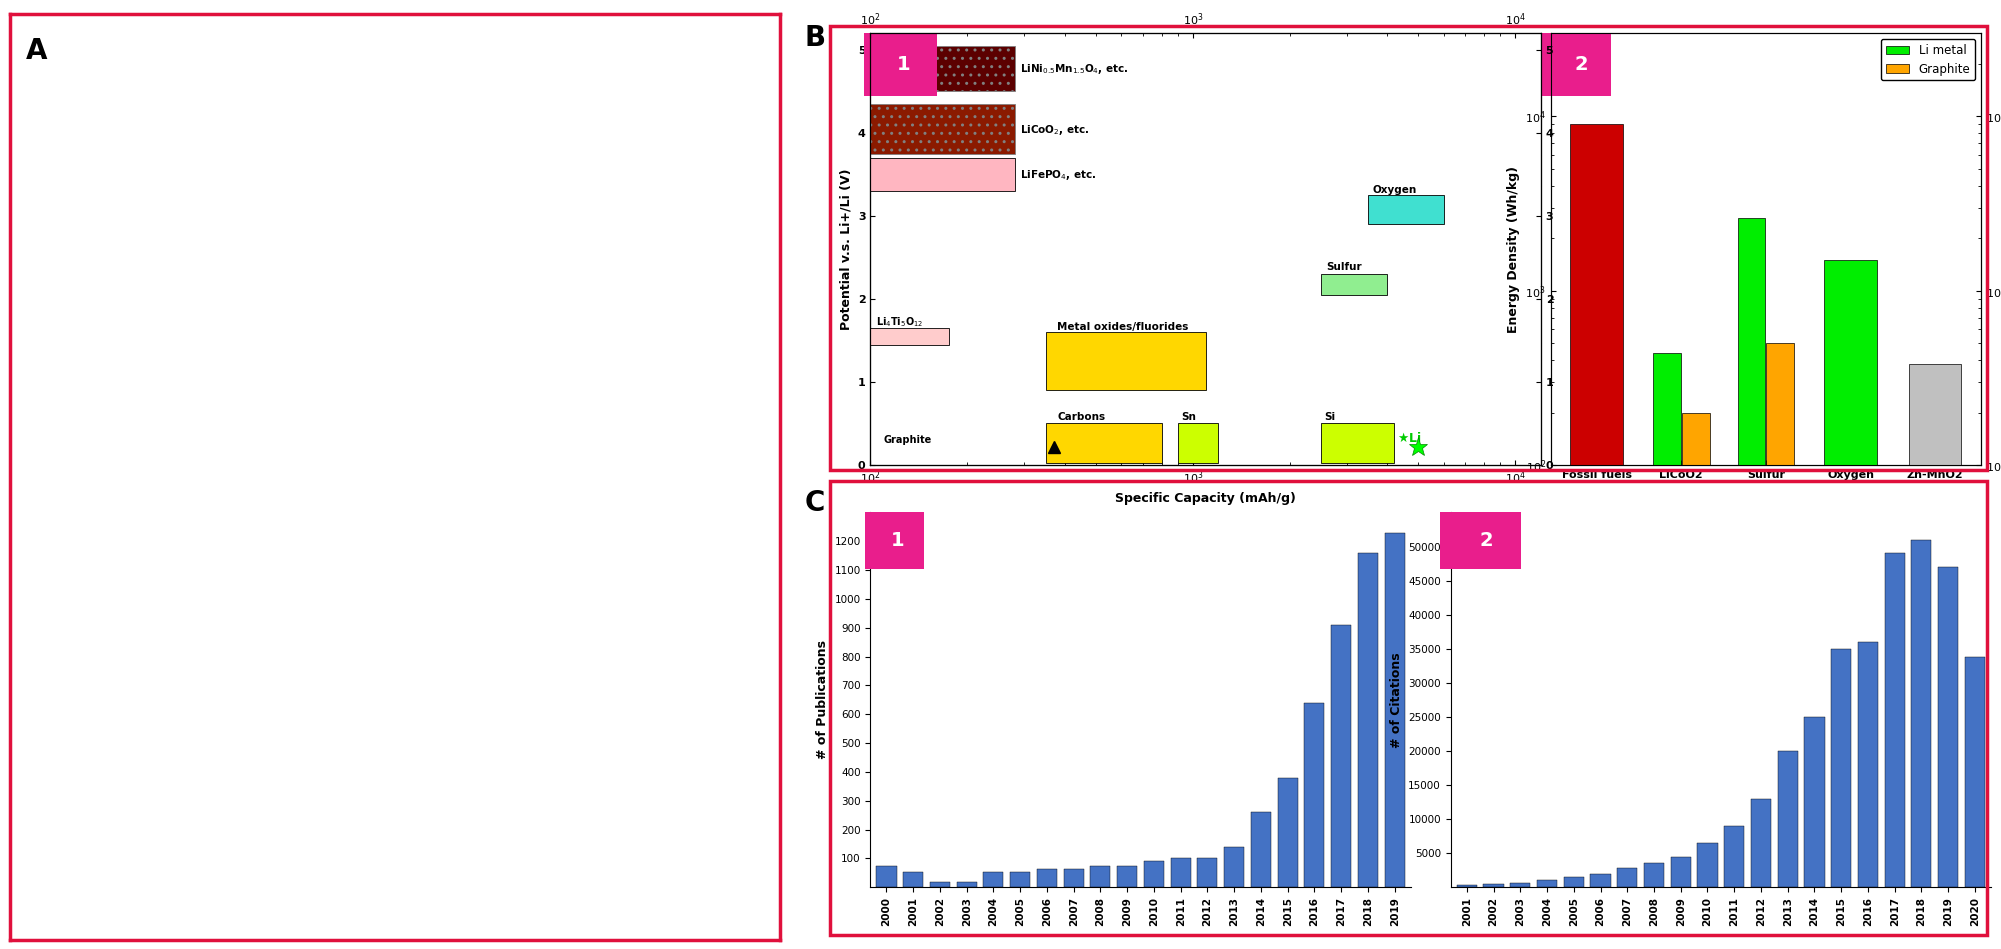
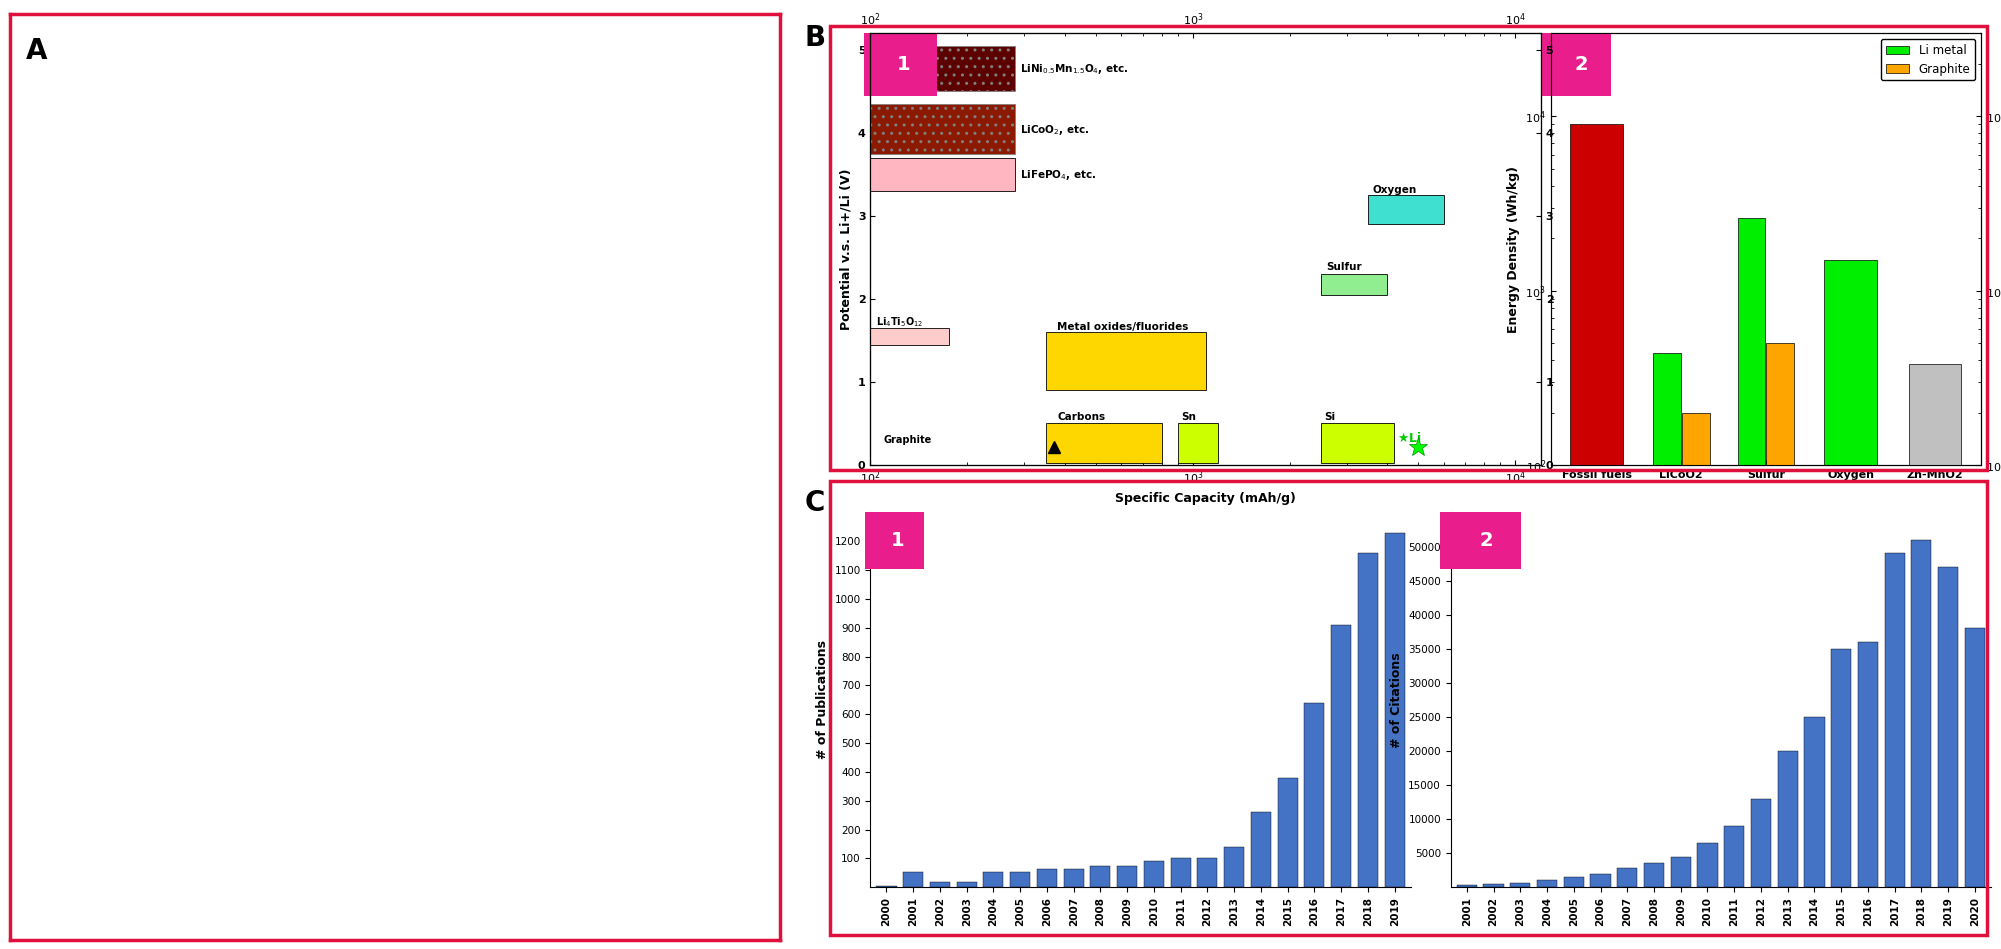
2000: 75 -> 5
2020: 33800 -> 38000
